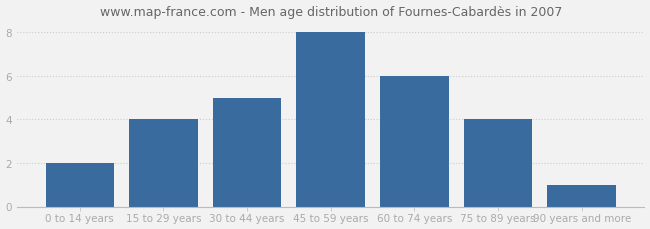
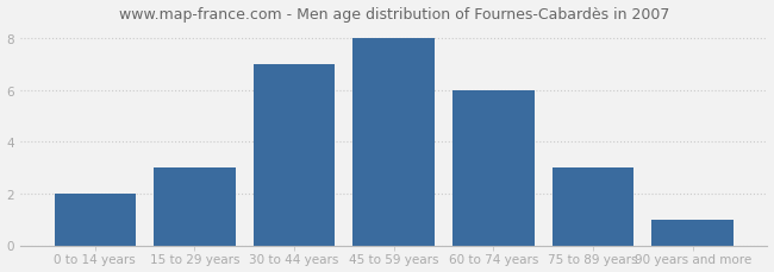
15 to 29 years: 4 -> 3
30 to 44 years: 5 -> 7
75 to 89 years: 4 -> 3
